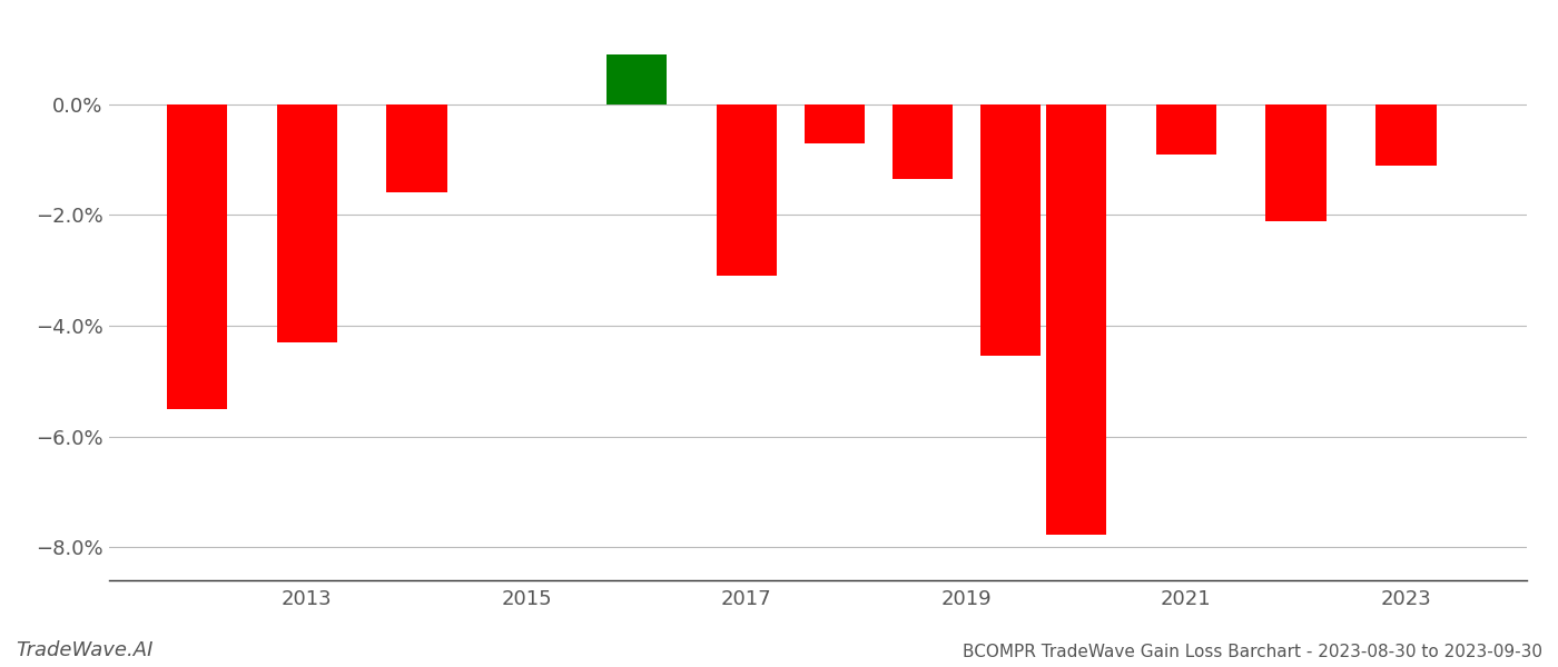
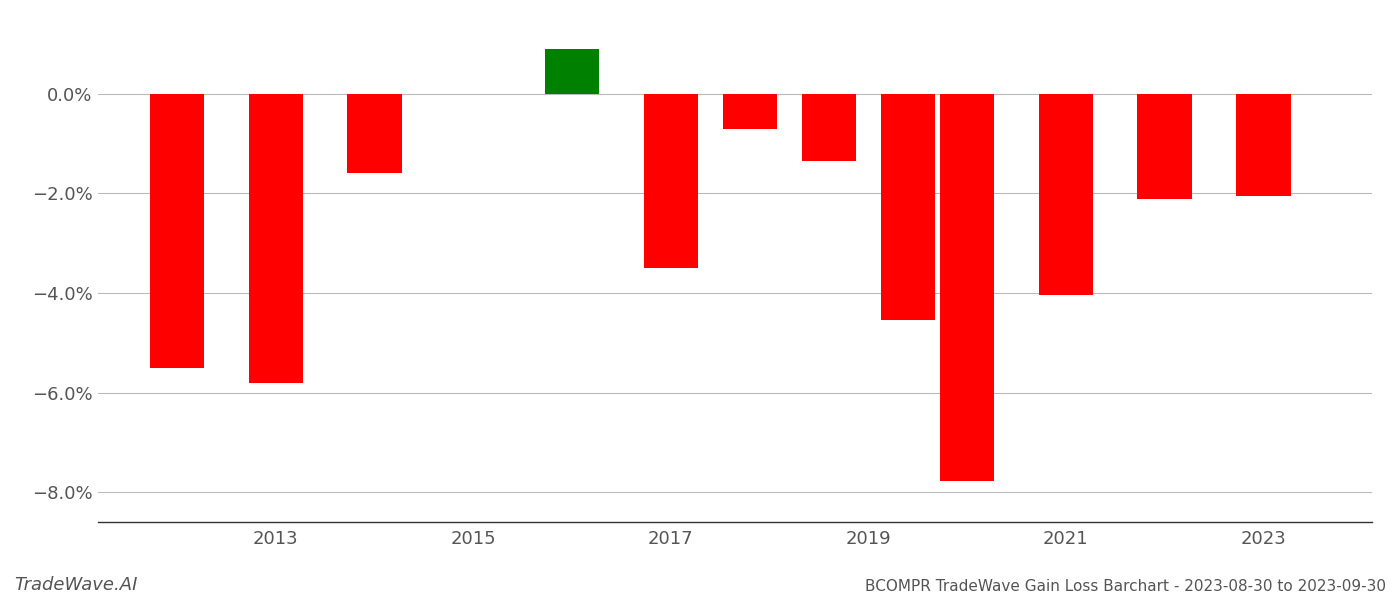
2013: -4.30% -> -5.80%
2017: -3.10% -> -3.50%
2021: -0.90% -> -4.05%
2023: -1.10% -> -2.05%
